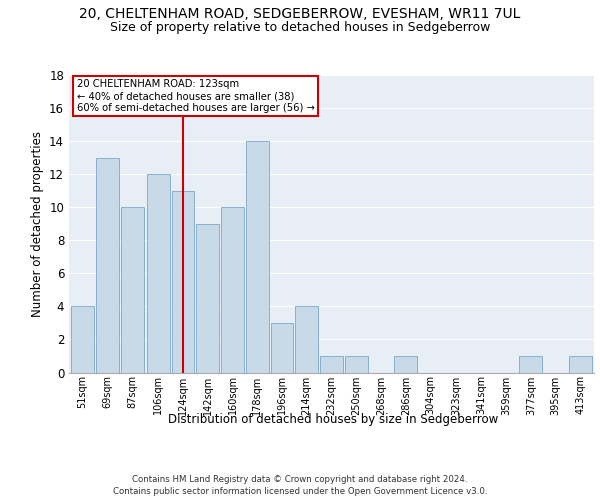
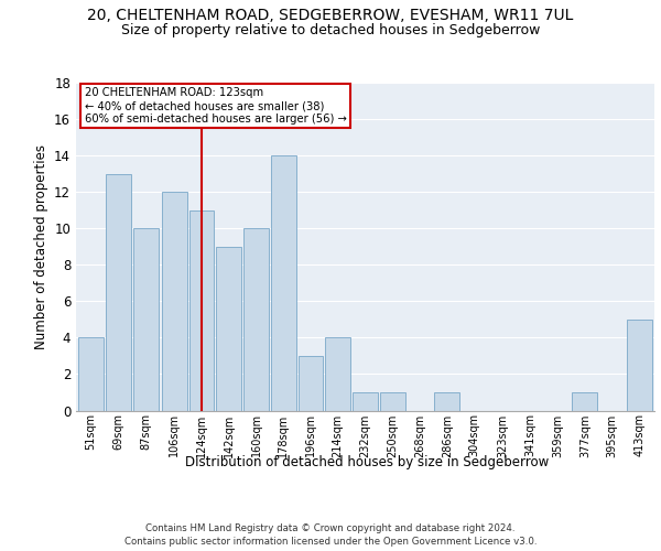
413sqm: 1 -> 5
